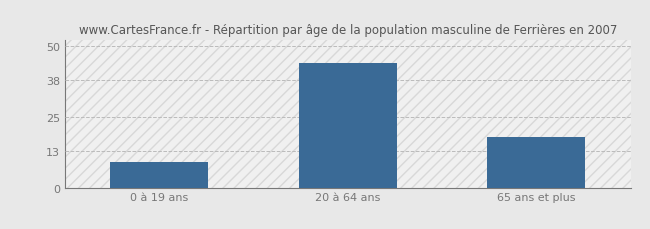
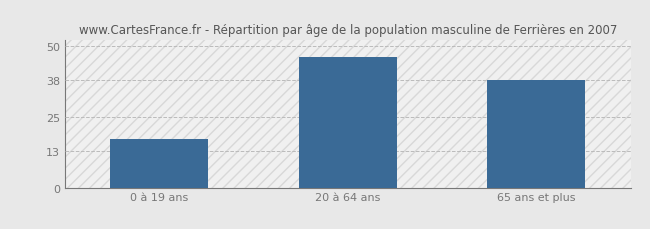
0 à 19 ans: 9 -> 17
20 à 64 ans: 44 -> 46
65 ans et plus: 18 -> 38
